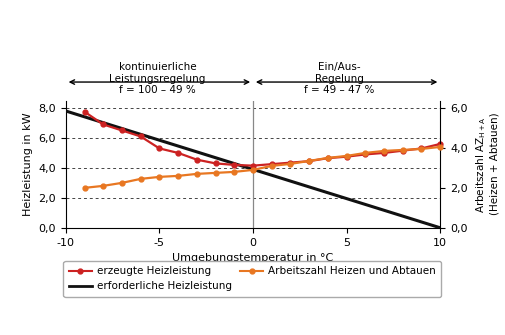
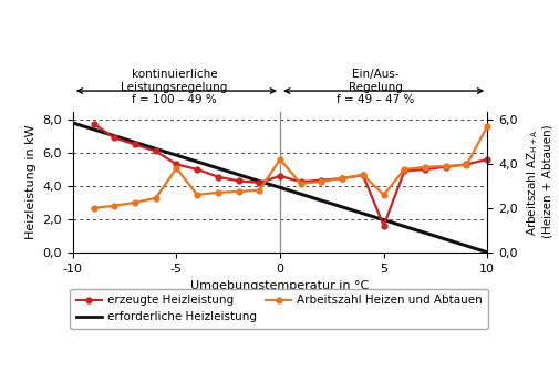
Arbeitszahl Heizen und Abtauen/-5: 2,5 -> 3,8
erzeugte Heizleistung/0: 4,2 -> 4,6
Arbeitszahl Heizen und Abtauen/0: 2,9 -> 4,2
erzeugte Heizleistung/5: 4,8 -> 1,6
Arbeitszahl Heizen und Abtauen/5: 3,6 -> 2,6
Arbeitszahl Heizen und Abtauen/10: 4,0 -> 5,7
